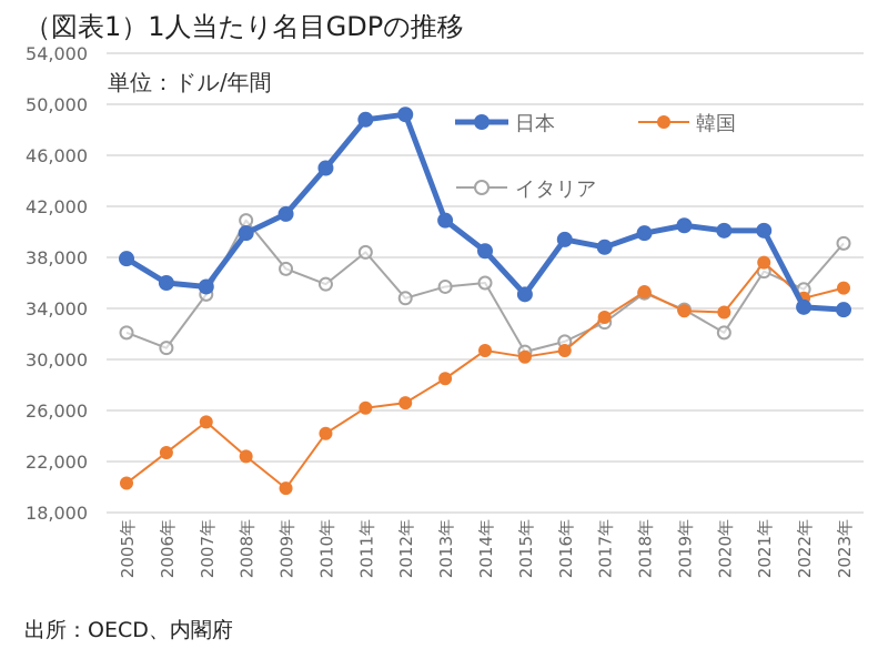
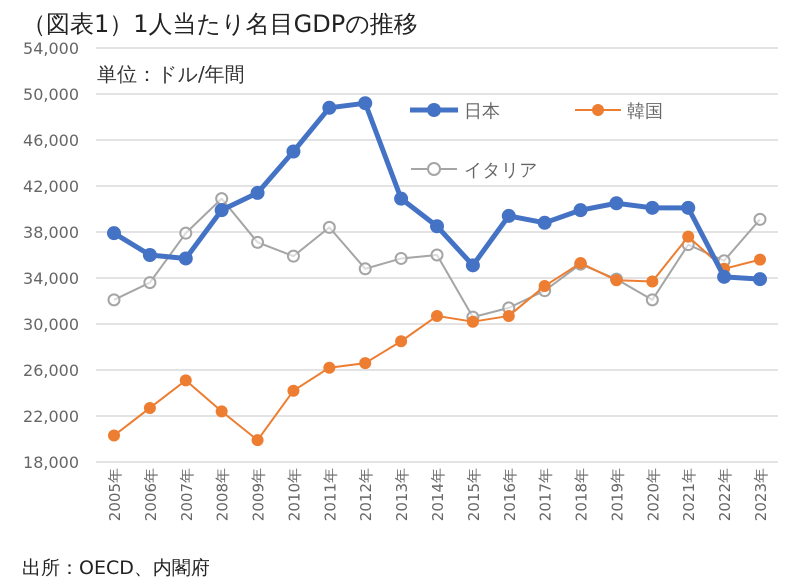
イタリア/2006年: 30900 -> 33600
イタリア/2007年: 35100 -> 37900
